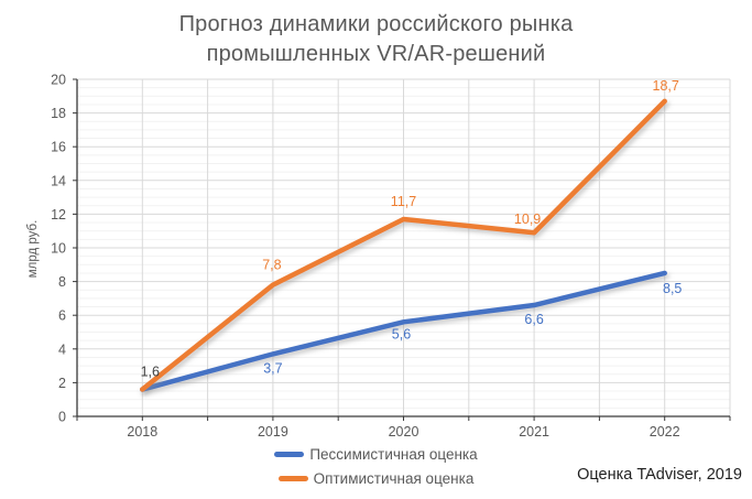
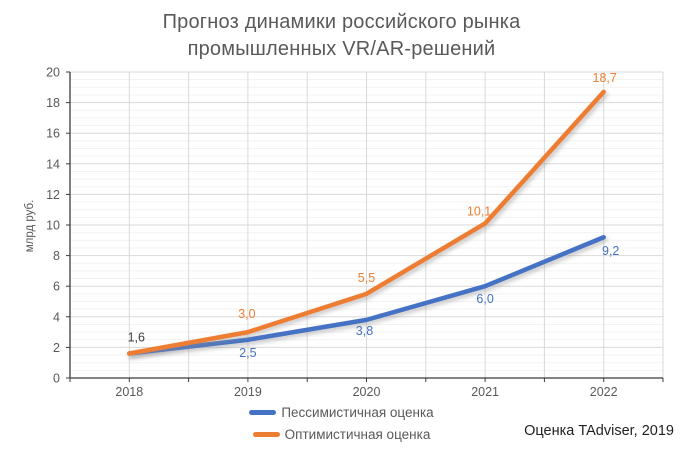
Пессимистичная оценка/2019: 3,7 -> 2,5
Оптимистичная оценка/2019: 7,8 -> 3,0
Пессимистичная оценка/2020: 5,6 -> 3,8
Оптимистичная оценка/2020: 11,7 -> 5,5
Пессимистичная оценка/2021: 6,6 -> 6,0
Оптимистичная оценка/2021: 10,9 -> 10,1
Пессимистичная оценка/2022: 8,5 -> 9,2
